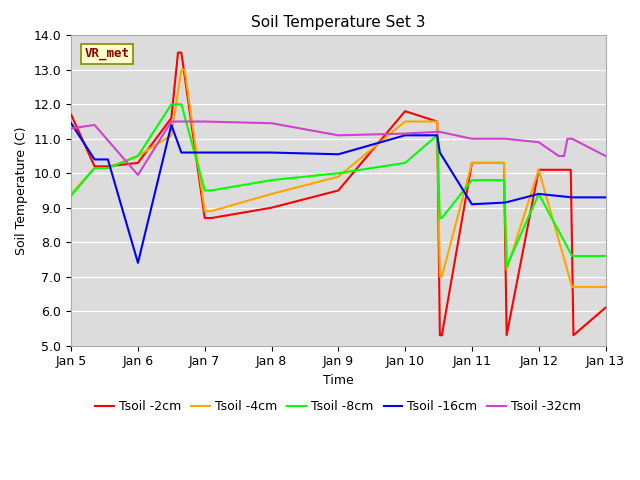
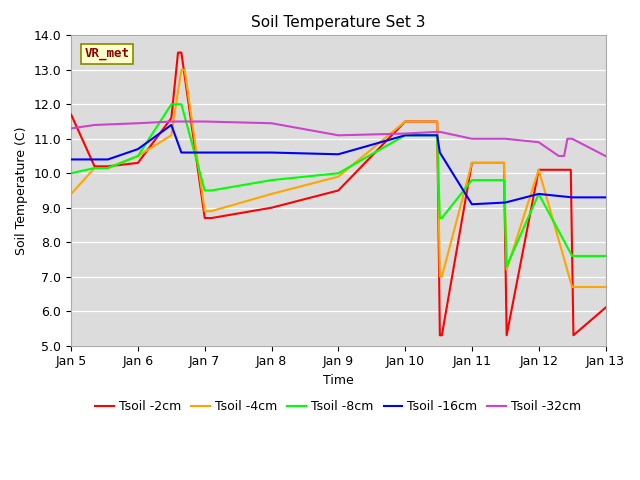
Tsoil -8cm/Jan 5: 9.35 -> 10.00
Tsoil -16cm/Jan 5: 11.45 -> 10.40
Tsoil -16cm/Jan 6: 7.40 -> 10.70
Tsoil -32cm/Jan 6: 9.95 -> 11.45
Tsoil -2cm/Jan 10: 11.8 -> 11.5
Tsoil -8cm/Jan 10: 10.30 -> 11.10
